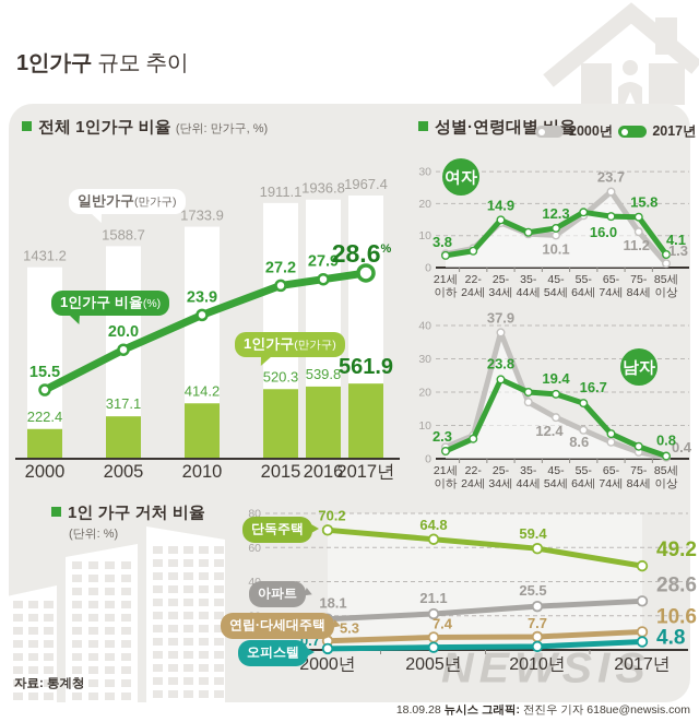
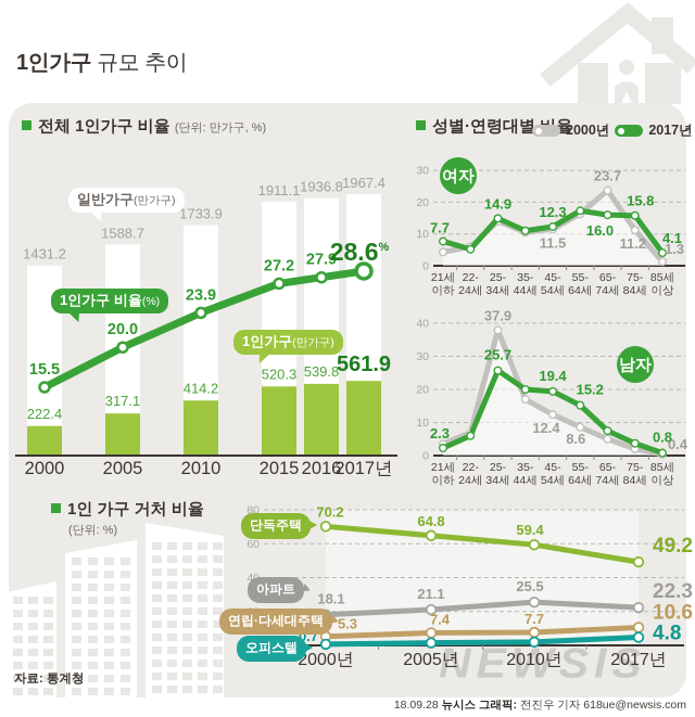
여자/2017년/21세 이하: 3.8 -> 7.7
여자/2000년/45-54세: 10.1 -> 11.5
남자/2017년/25-34세: 23.8 -> 25.7
남자/2017년/55-64세: 16.7 -> 15.2
1인 가구 거처 비율/아파트/2017년: 28.6 -> 22.3
